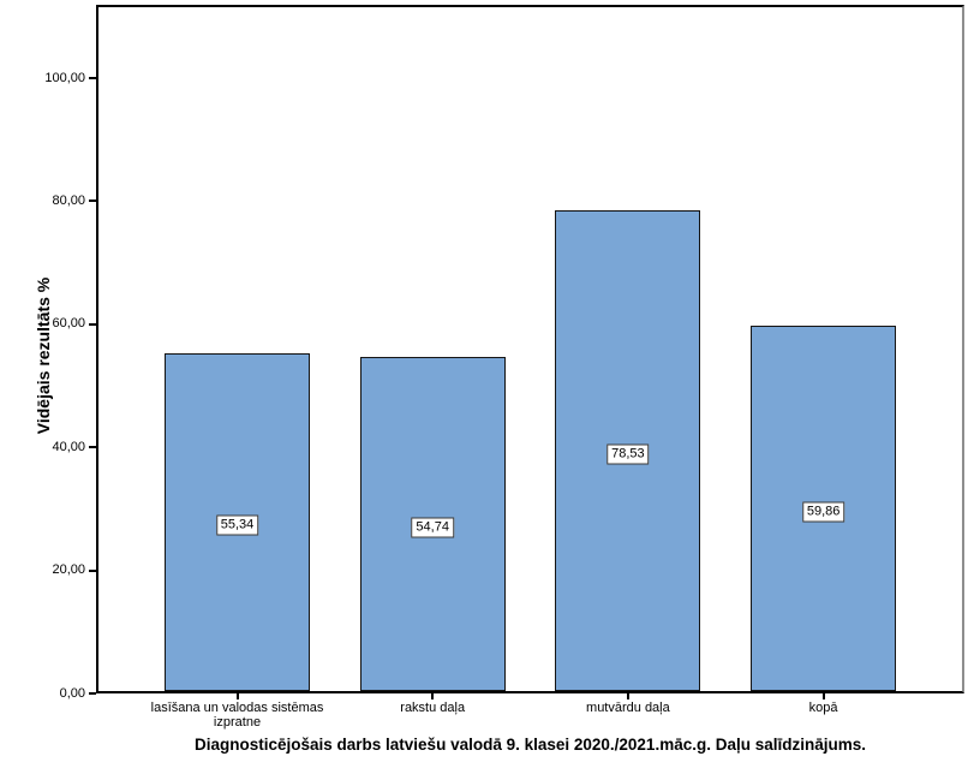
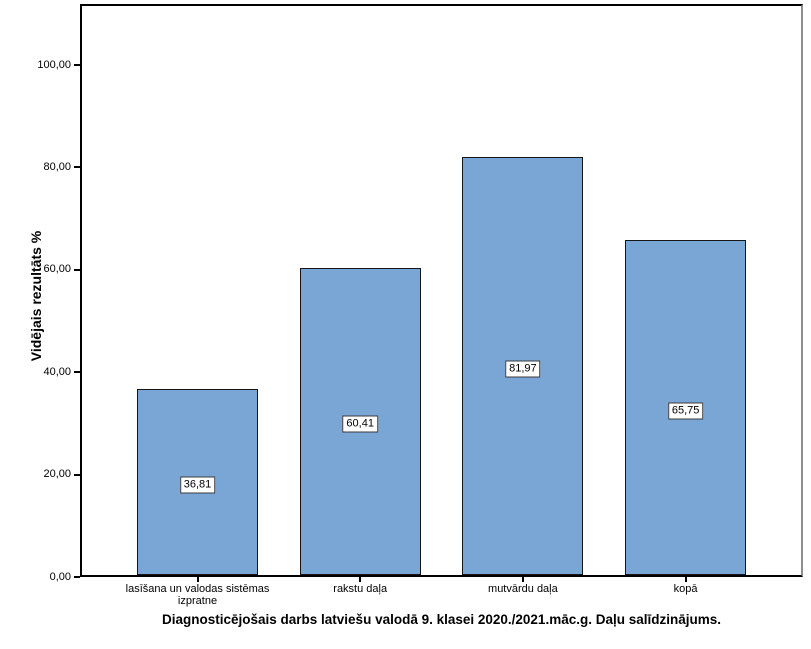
lasīšana un valodas sistēmas izpratne: 55,34 -> 36,81
rakstu daļa: 54,74 -> 60,41
mutvārdu daļa: 78,53 -> 81,97
kopā: 59,86 -> 65,75
